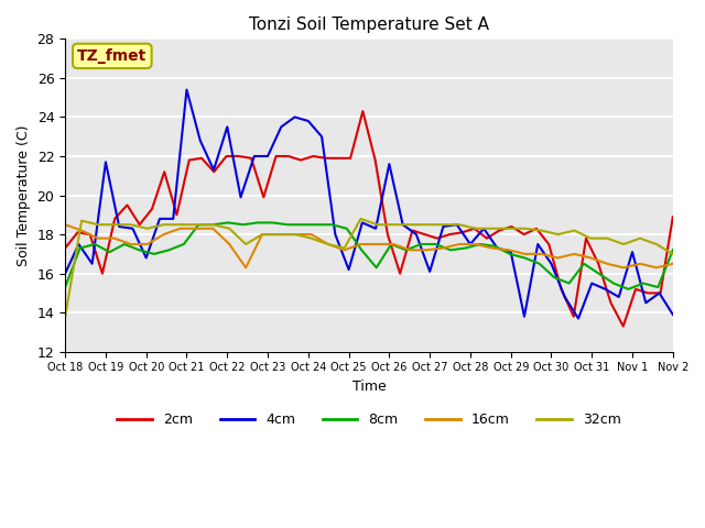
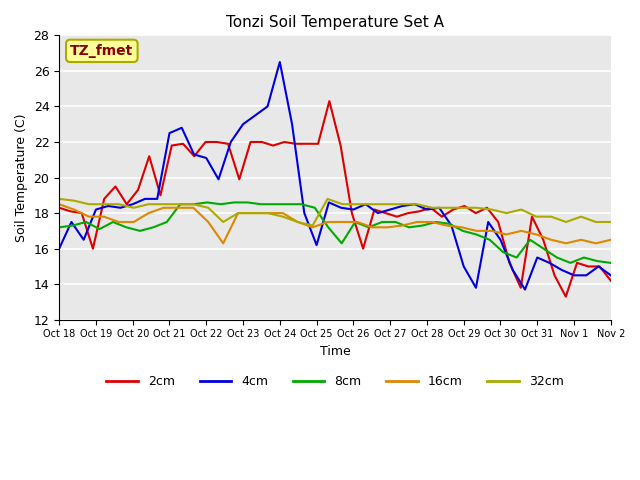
2cm/Oct 18: 17.3 -> 18.3
8cm/Oct 18: 15.3 -> 17.2
32cm/Oct 18: 13.8 -> 18.8
4cm/Oct 19: 21.7 -> 18.2
4cm/Oct 20: 16.8 -> 18.5
4cm/Oct 21: 25.4 -> 22.5
4cm/Oct 22: 23.5 -> 21.1
4cm/Oct 23: 22.0 -> 23.0
4cm/Oct 24: 23.8 -> 26.5
4cm/Oct 26: 21.6 -> 18.2
4cm/Oct 27: 16.1 -> 18.2
4cm/Oct 28: 17.5 -> 18.2
4cm/Oct 29: 17.1 -> 15.0
4cm/Nov 1: 17.1 -> 14.5
2cm/Nov 2: 18.9 -> 14.2
4cm/Nov 2: 13.9 -> 14.5
8cm/Nov 2: 17.2 -> 15.2
32cm/Nov 2: 17.0 -> 17.5
